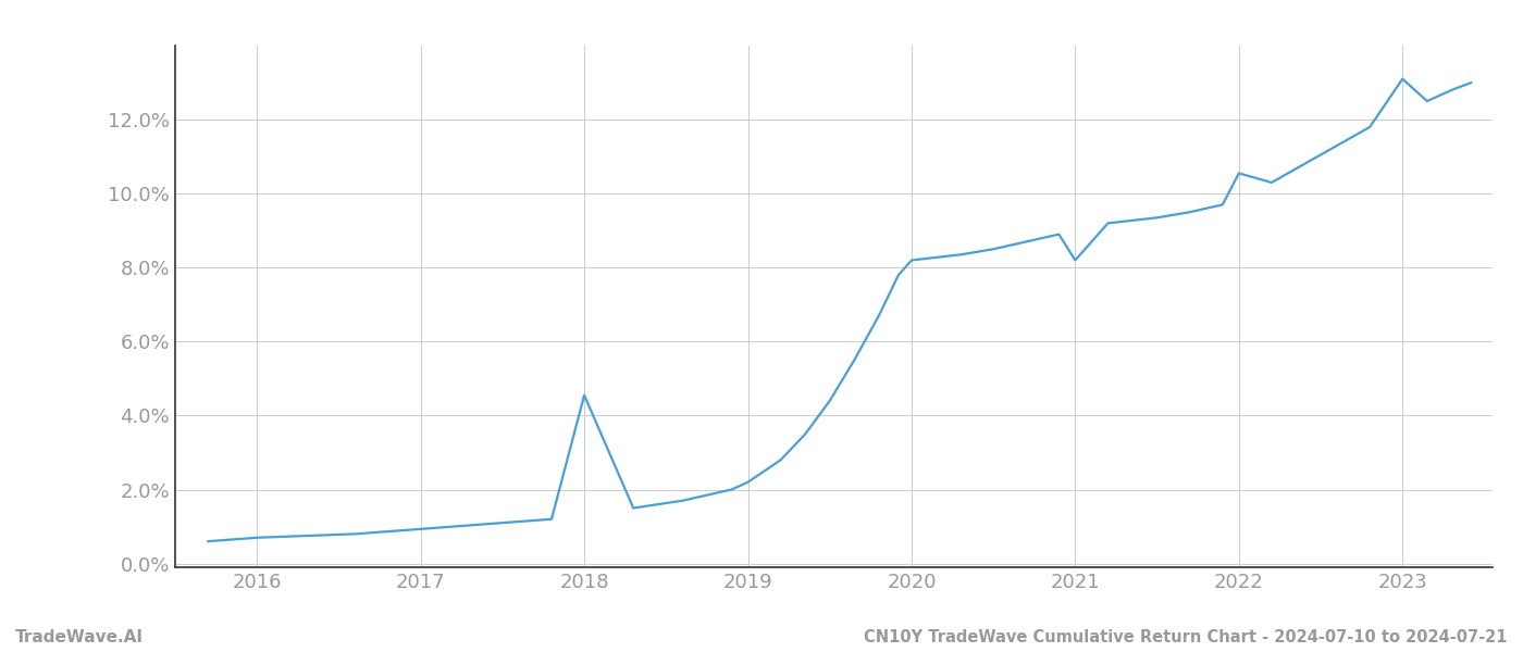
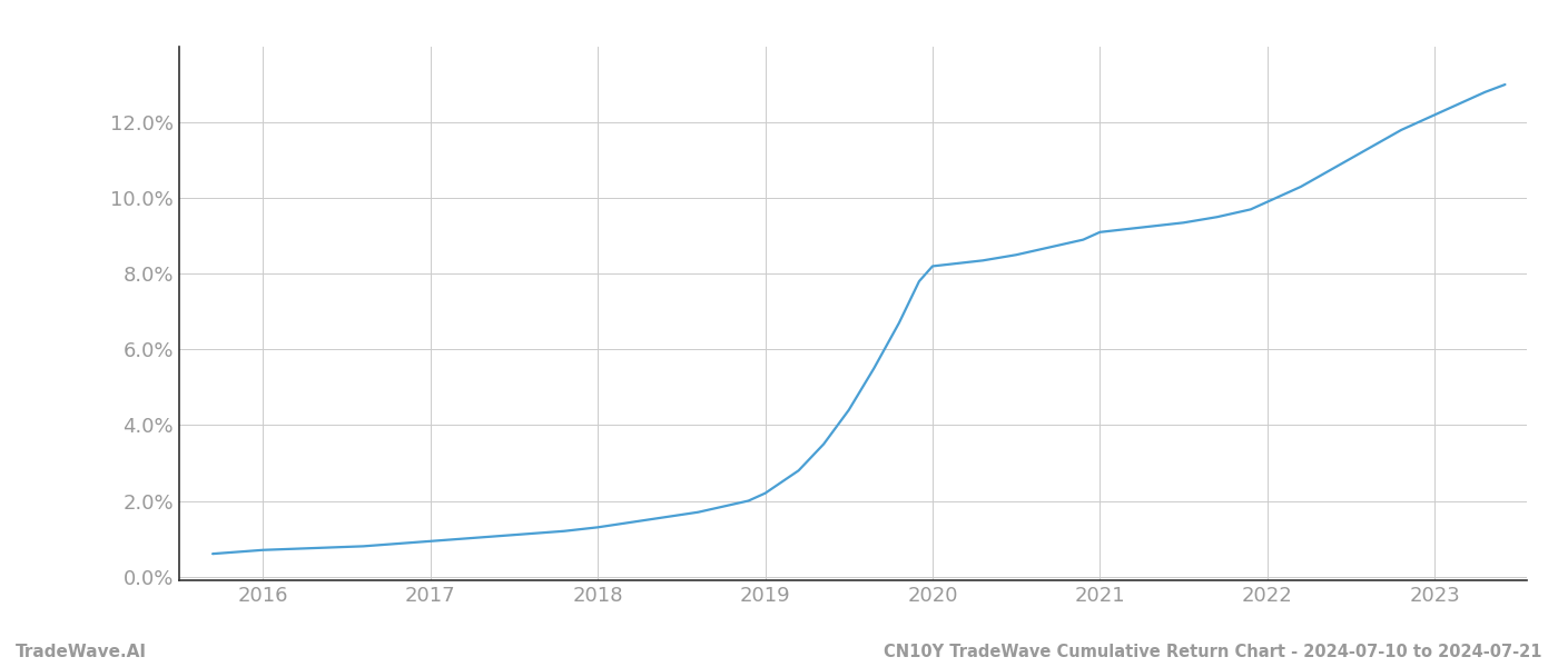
2018: 4.55% -> 1.30%
2021: 8.20% -> 9.10%
2022: 10.55% -> 9.90%
2023: 13.10% -> 12.20%
